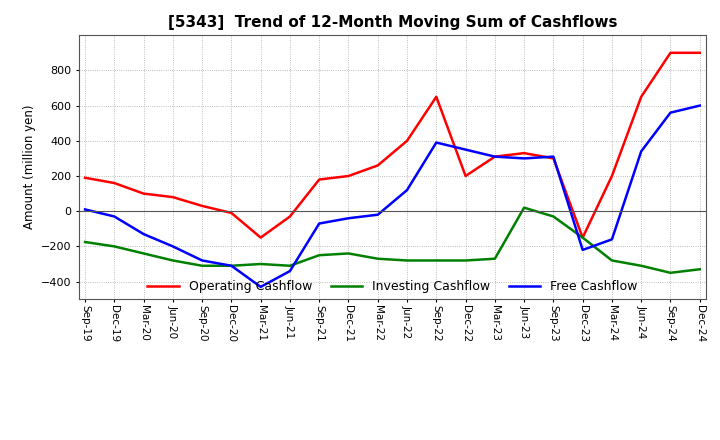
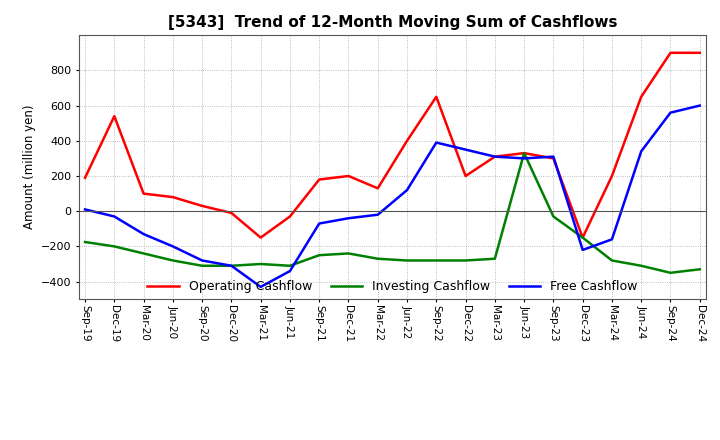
Operating Cashflow/Dec-19: 160 -> 540
Operating Cashflow/Mar-22: 260 -> 130
Investing Cashflow/Jun-23: 20 -> 330
